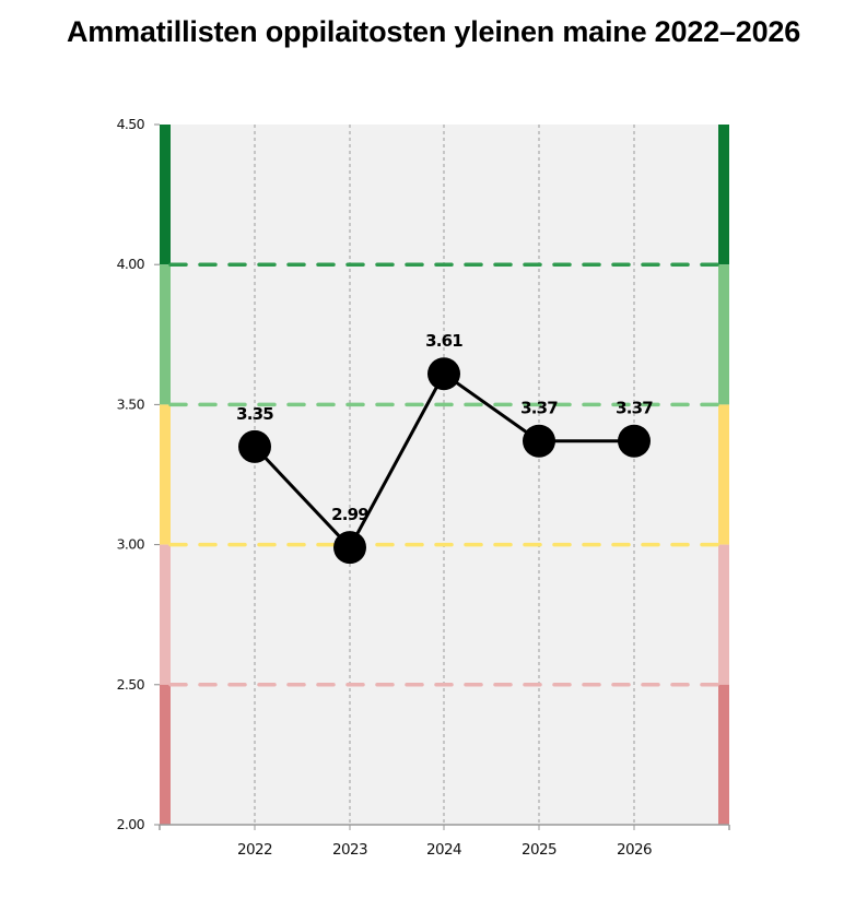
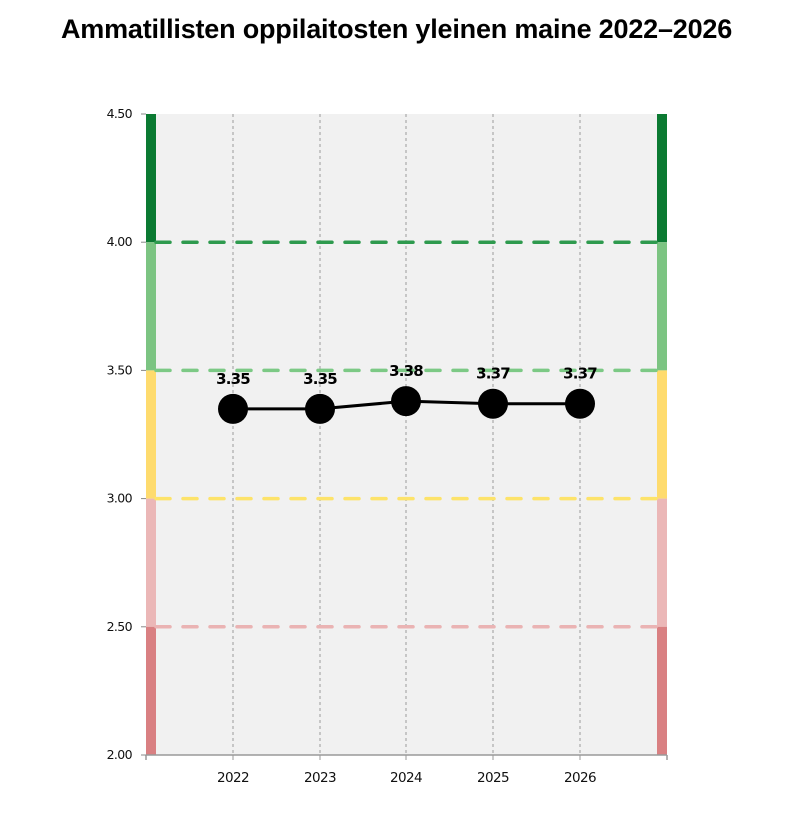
2023: 2.99 -> 3.35
2024: 3.61 -> 3.38
